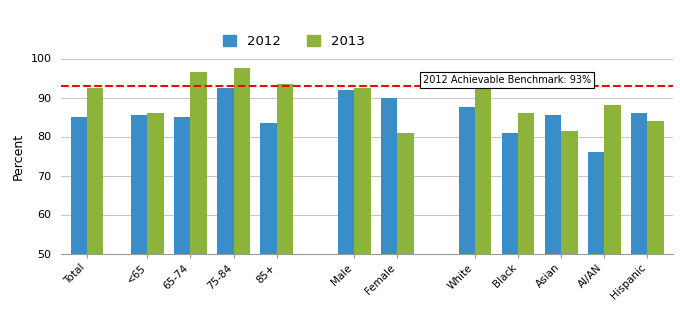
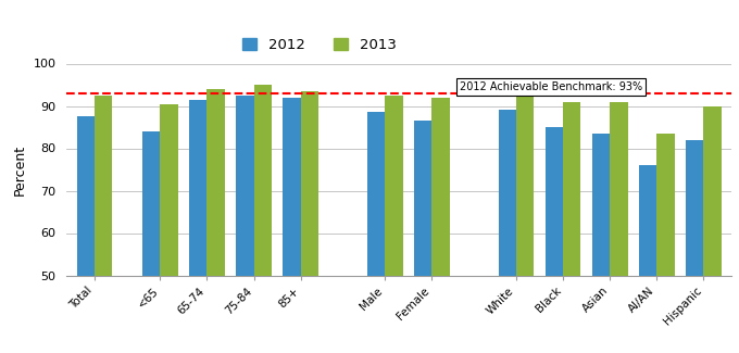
2012/Total: 85.0 -> 87.5
2012/<65: 85.5 -> 84.0
2013/<65: 86.0 -> 90.5
2012/65-74: 85.0 -> 91.5
2013/65-74: 96.5 -> 94.0
2013/75-84: 97.5 -> 95.0
2012/85+: 83.5 -> 92.0
2012/Male: 92.0 -> 88.5
2012/Female: 90.0 -> 86.5
2013/Female: 81.0 -> 92.0
2012/White: 87.5 -> 89.0
2012/Black: 81.0 -> 85.0
2013/Black: 86.0 -> 91.0
2012/Asian: 85.5 -> 83.5
2013/Asian: 81.5 -> 91.0
2013/AI/AN: 88.0 -> 83.5
2012/Hispanic: 86.0 -> 82.0
2013/Hispanic: 84.0 -> 90.0
